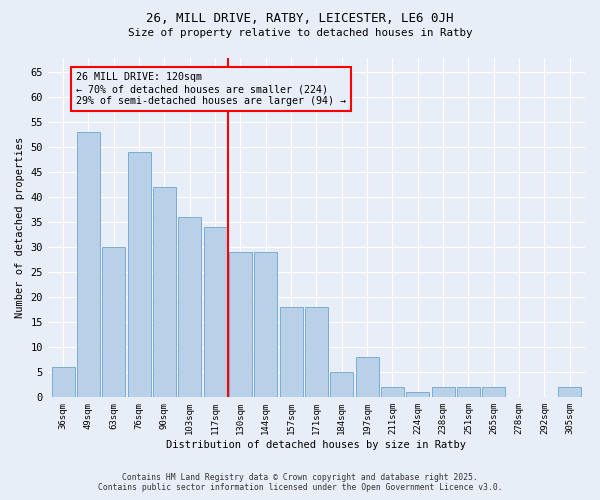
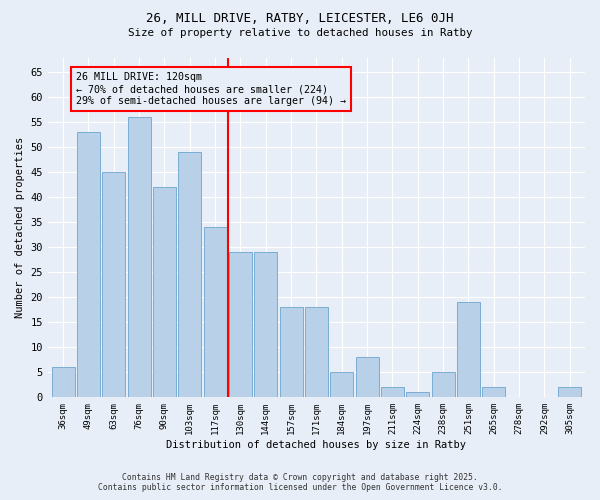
63sqm: 30 -> 45
76sqm: 49 -> 56
103sqm: 36 -> 49
238sqm: 2 -> 5
251sqm: 2 -> 19
